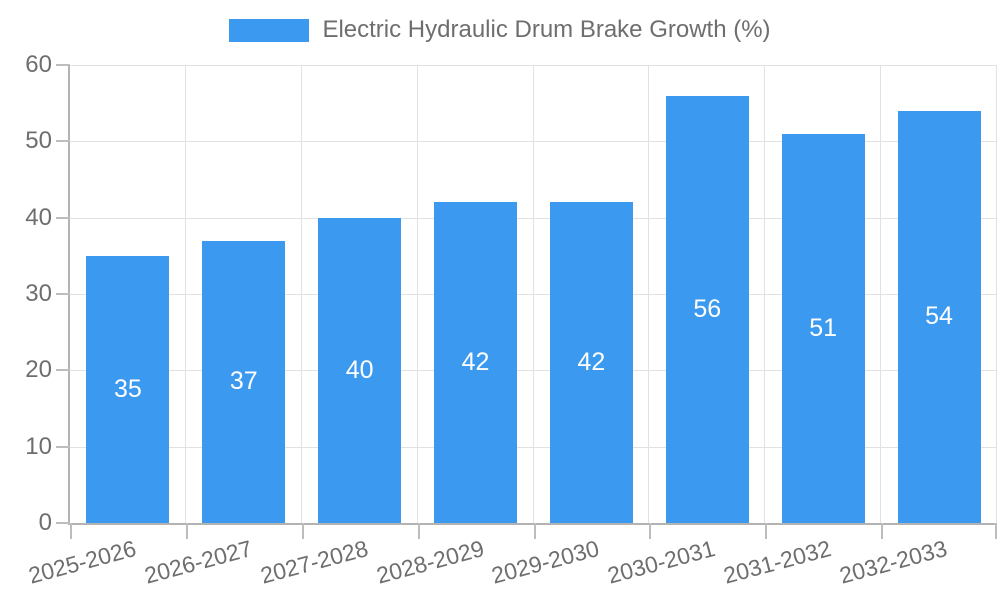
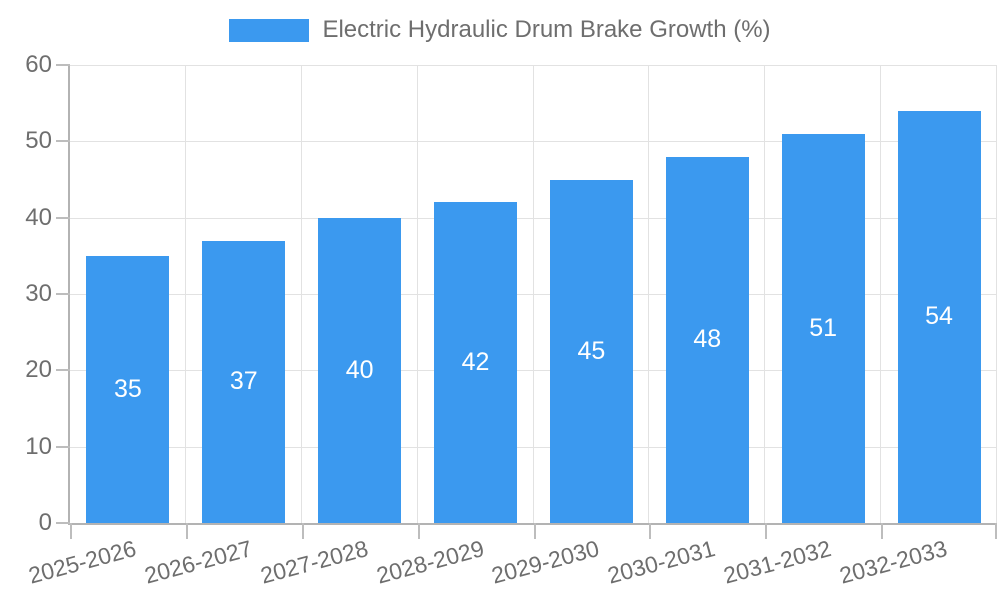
2029-2030: 42 -> 45
2030-2031: 56 -> 48
